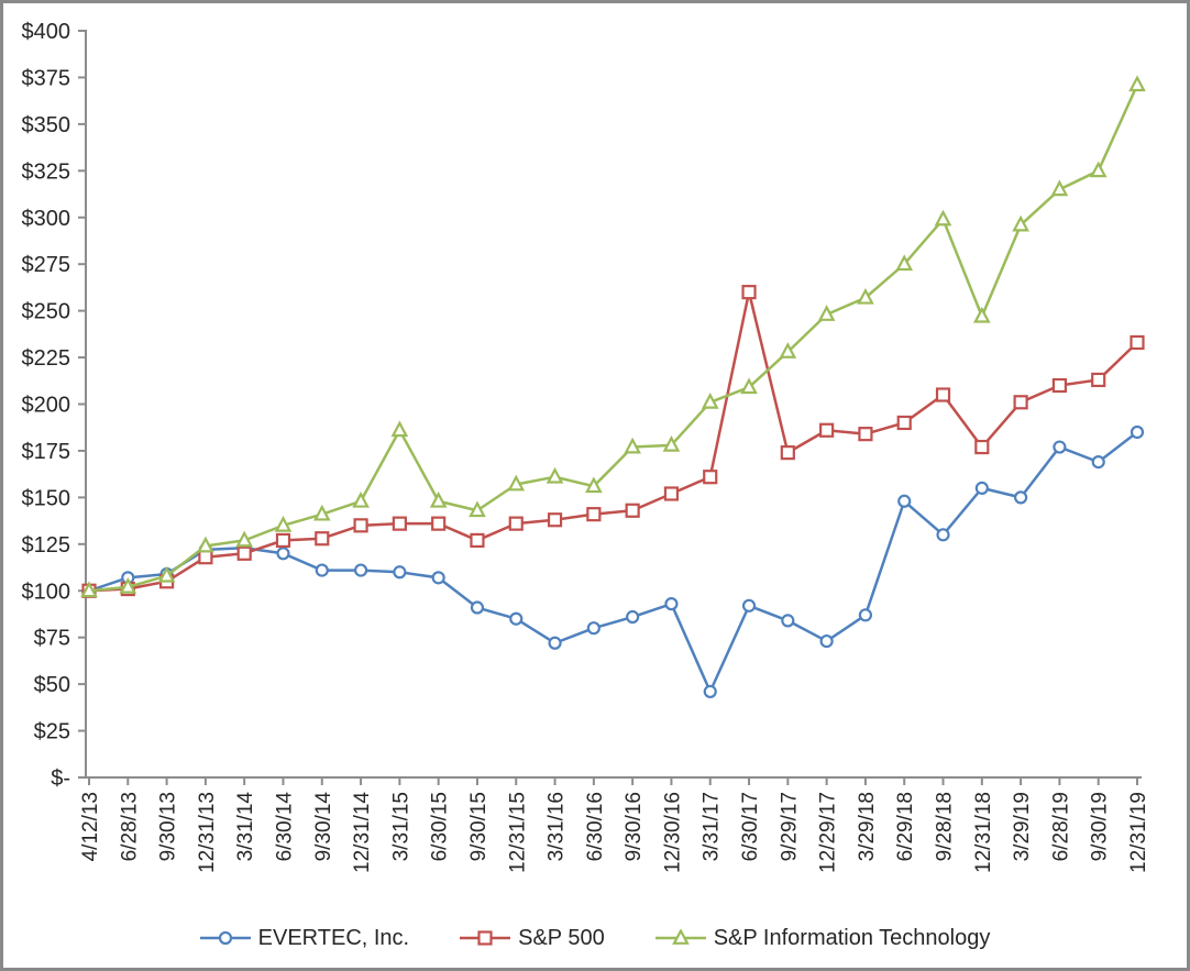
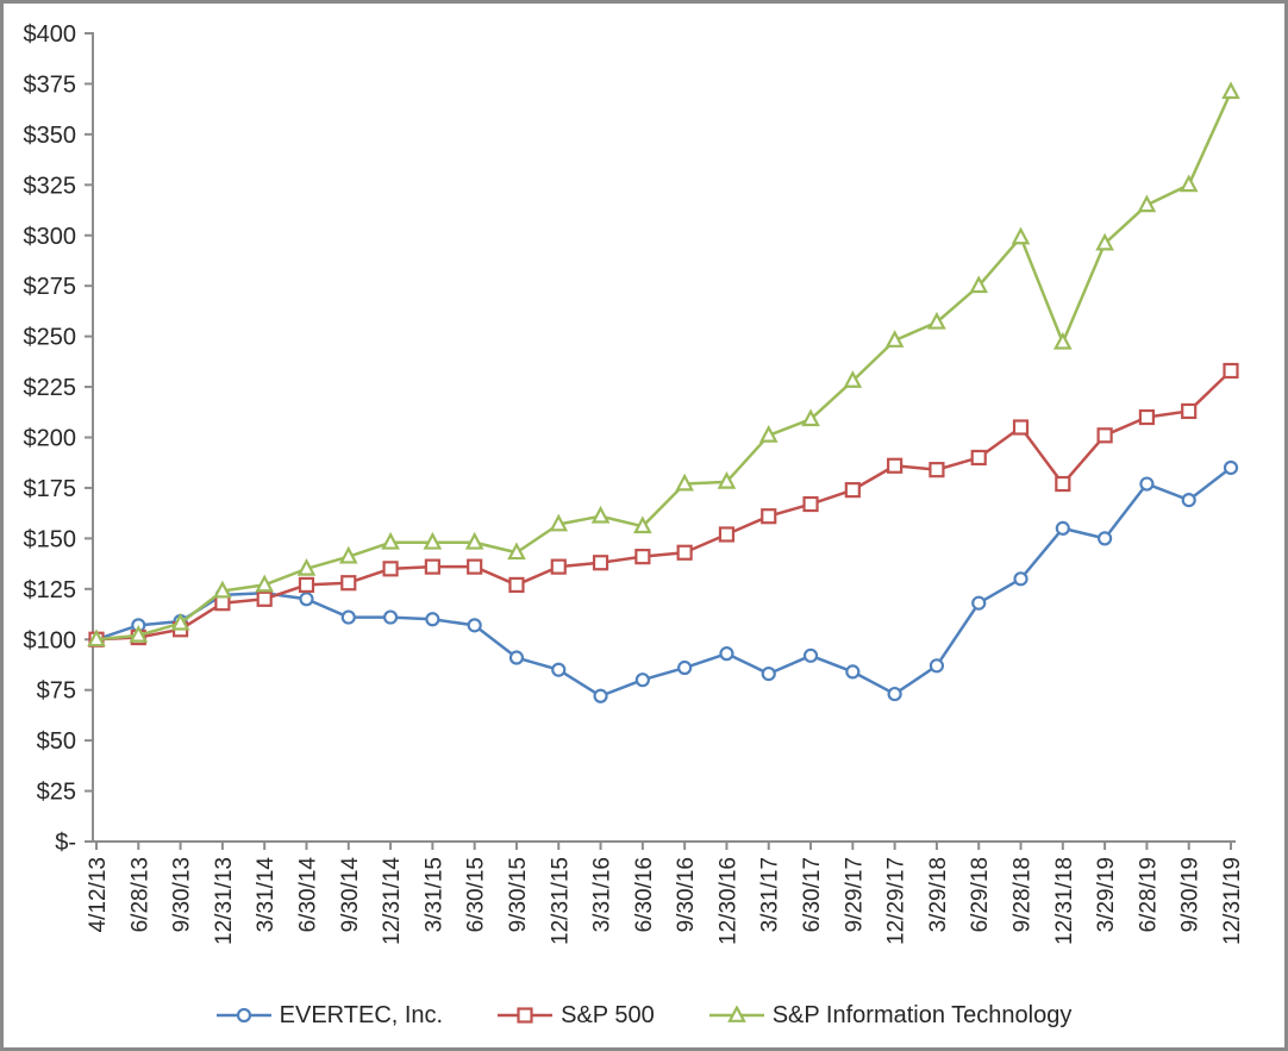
S&P Information Technology/3/31/15: $186 -> $148
EVERTEC, Inc./3/31/17: $46 -> $83
S&P 500/6/30/17: $260 -> $167
EVERTEC, Inc./6/29/18: $148 -> $118
